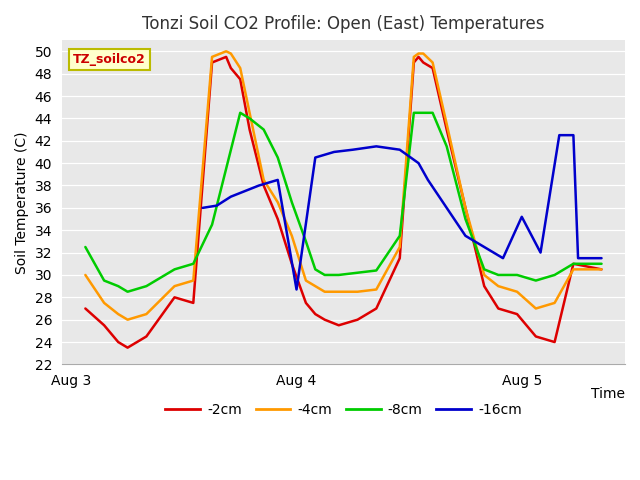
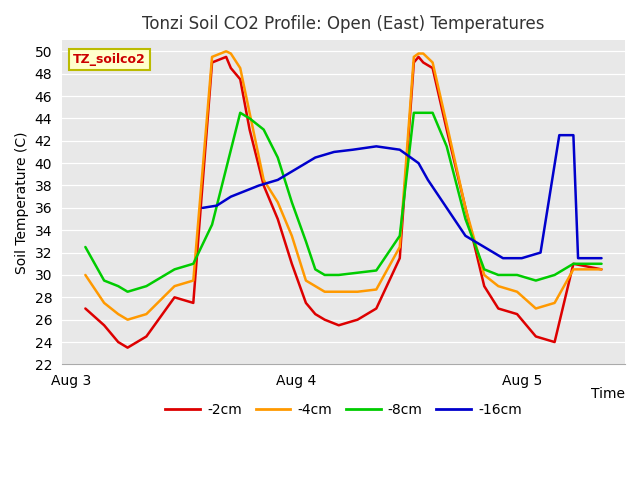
-16cm/Aug 4: 28.7 -> 39.5
-16cm/Aug 5: 35.2 -> 31.5
